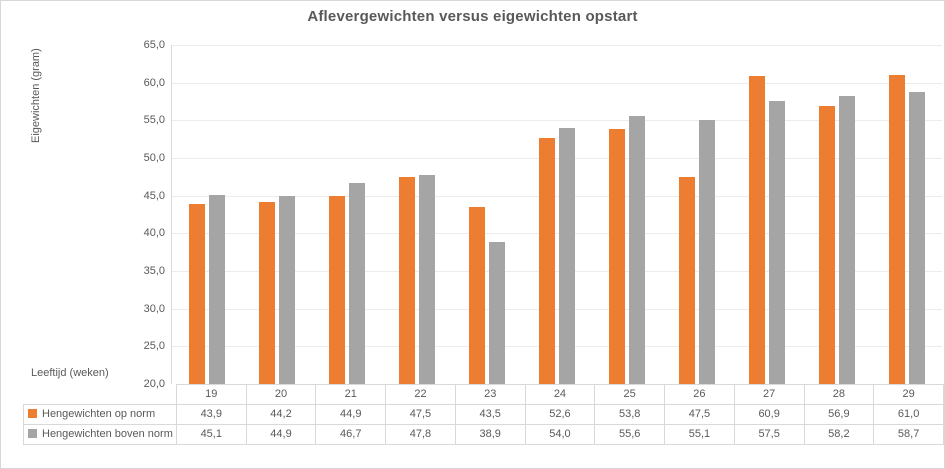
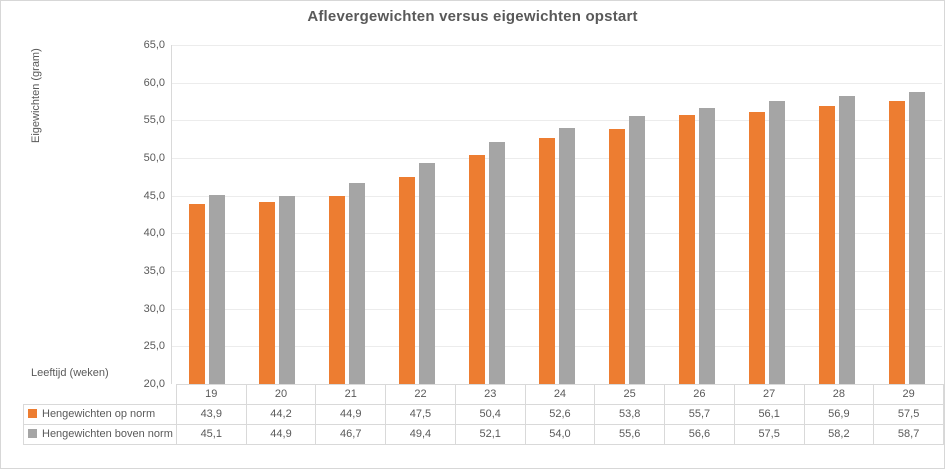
Hengewichten boven norm/22: 47,8 -> 49,4
Hengewichten op norm/23: 43,5 -> 50,4
Hengewichten boven norm/23: 38,9 -> 52,1
Hengewichten op norm/26: 47,5 -> 55,7
Hengewichten boven norm/26: 55,1 -> 56,6
Hengewichten op norm/27: 60,9 -> 56,1
Hengewichten op norm/29: 61,0 -> 57,5
